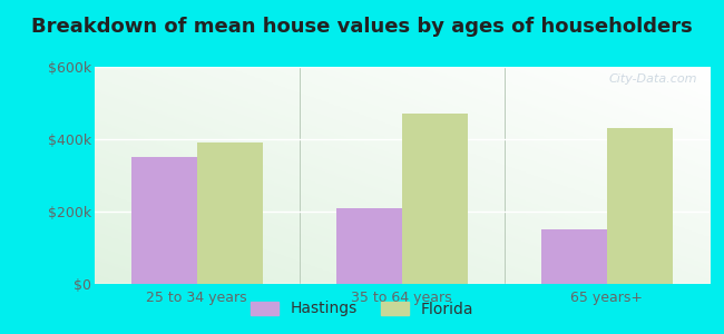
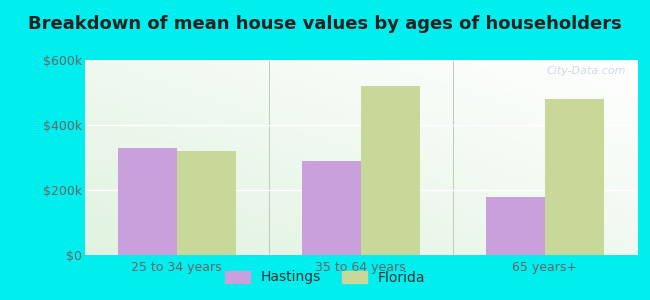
Hastings/25 to 34 years: $350k -> $330k
Florida/25 to 34 years: $390k -> $320k
Hastings/35 to 64 years: $210k -> $290k
Florida/35 to 64 years: $470k -> $520k
Hastings/65 years+: $150k -> $180k
Florida/65 years+: $430k -> $480k
